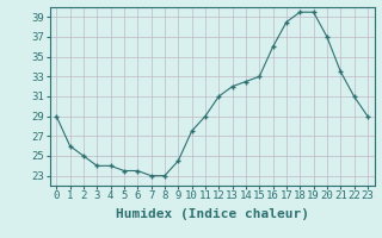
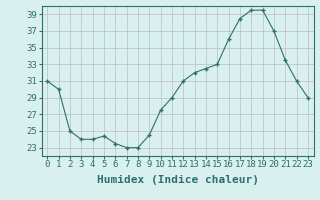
0: 29.0 -> 31.0
1: 26.0 -> 30.0
5: 23.5 -> 24.4
